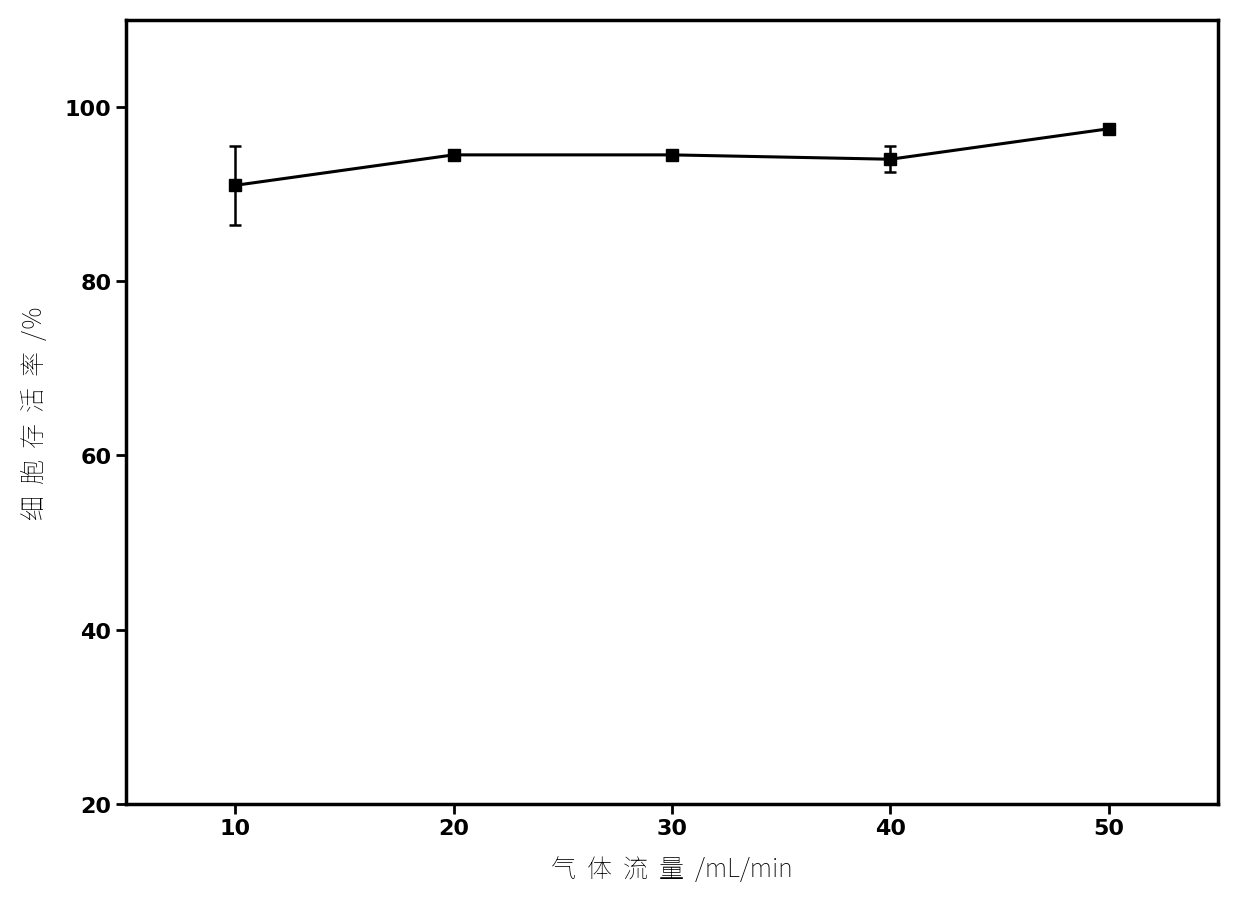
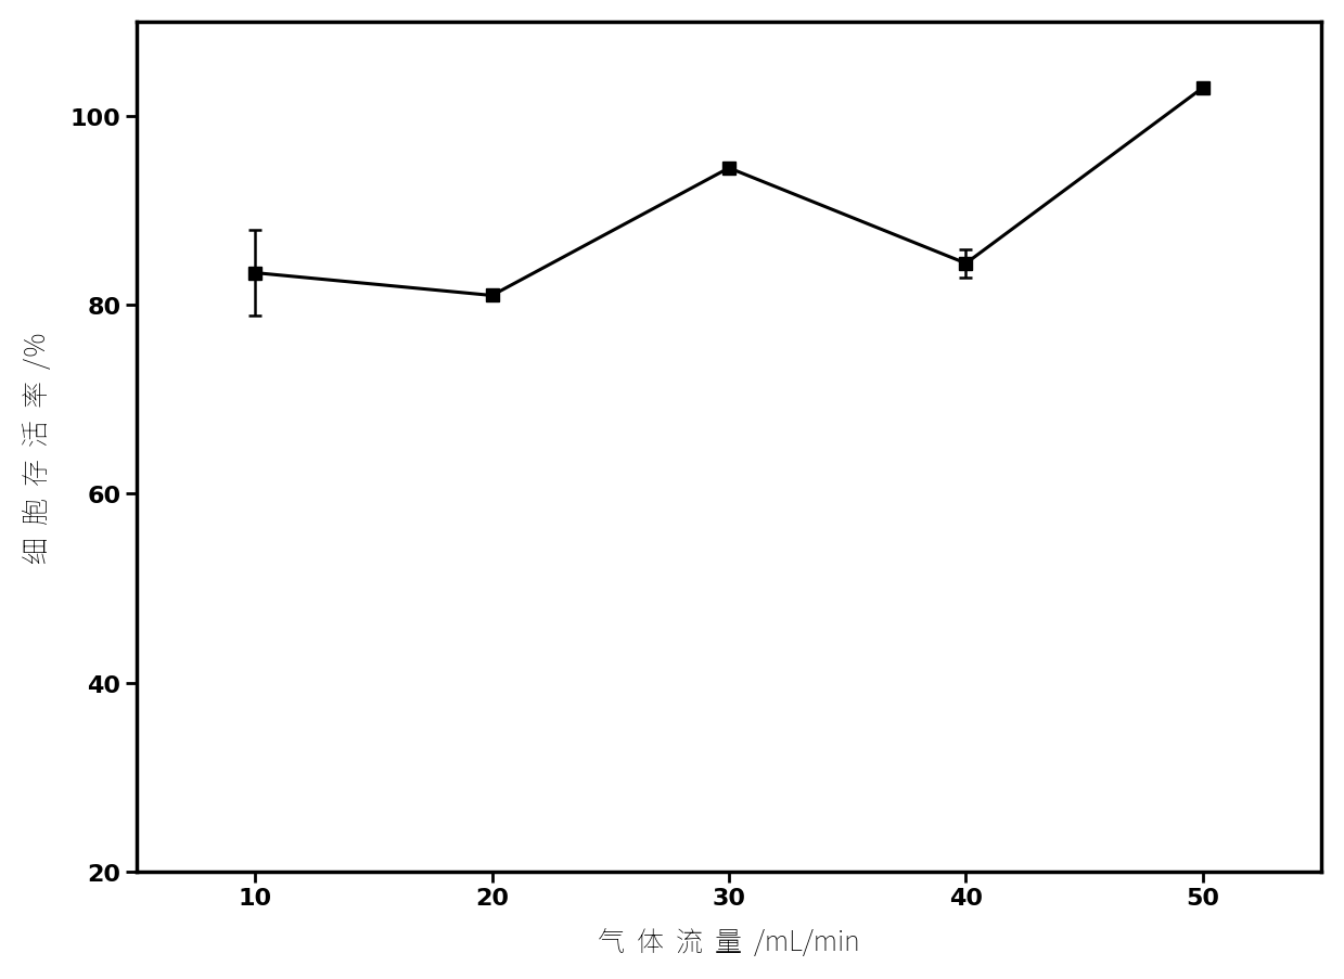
10: 91.0 -> 83.4
20: 94.5 -> 81.0
40: 94.0 -> 84.4
50: 97.5 -> 103.0
